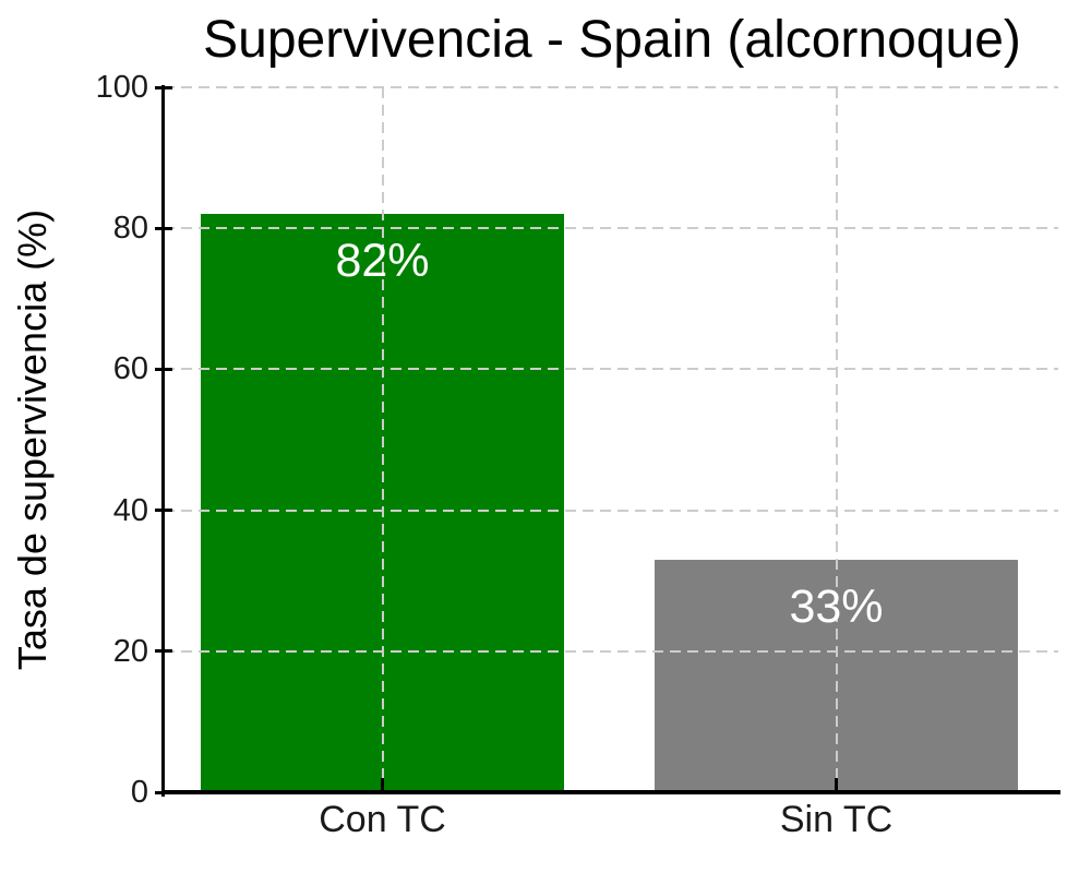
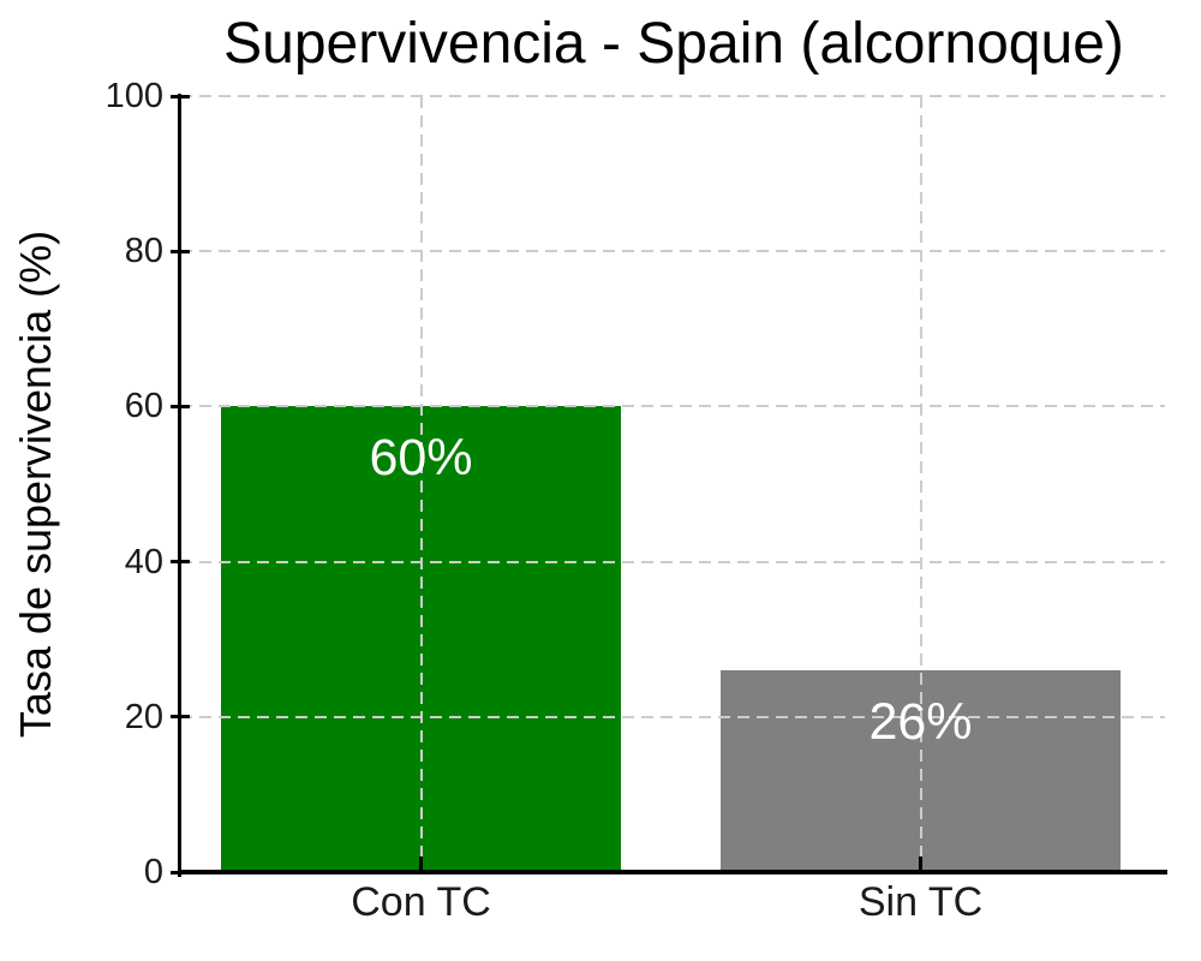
Con TC: 82% -> 60%
Sin TC: 33% -> 26%
